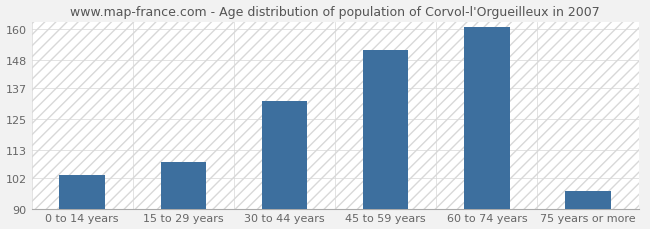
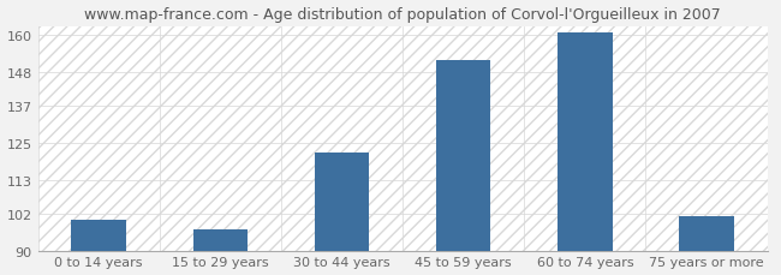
0 to 14 years: 103 -> 100
15 to 29 years: 108 -> 97
30 to 44 years: 132 -> 122
75 years or more: 97 -> 101
